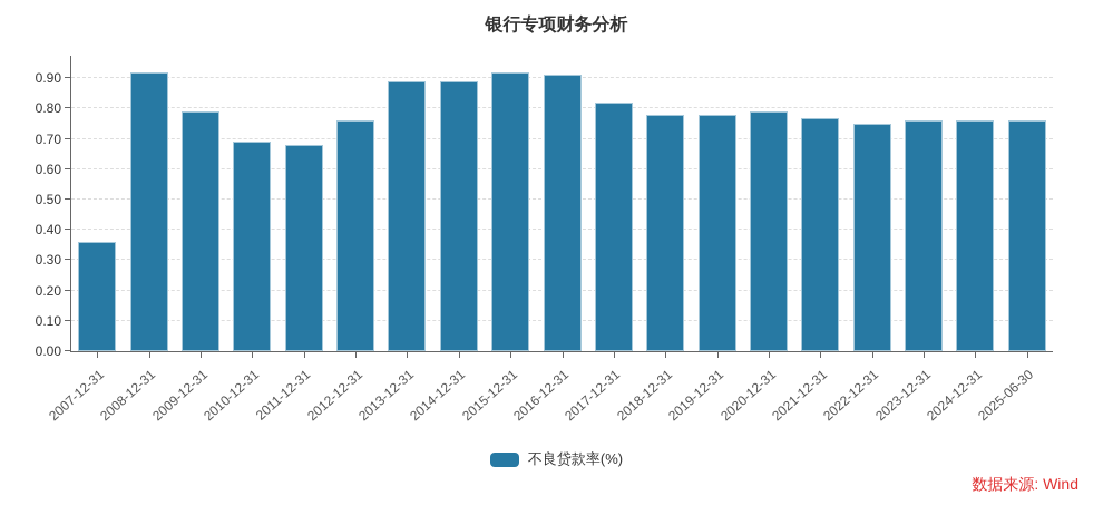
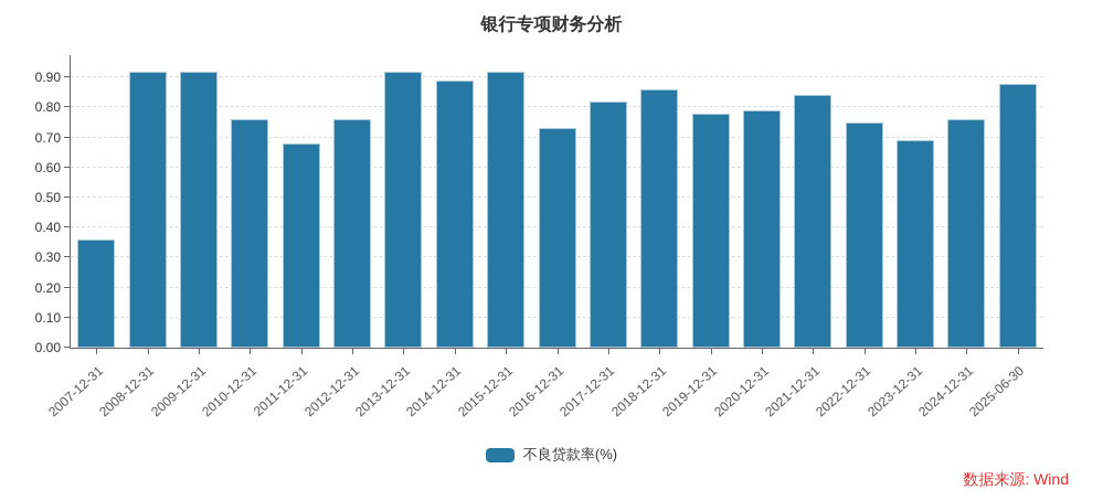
2009-12-31: 0.79 -> 0.92
2010-12-31: 0.69 -> 0.76
2013-12-31: 0.89 -> 0.92
2016-12-31: 0.91 -> 0.73
2018-12-31: 0.78 -> 0.86
2021-12-31: 0.77 -> 0.84
2023-12-31: 0.76 -> 0.69
2025-06-30: 0.76 -> 0.88
